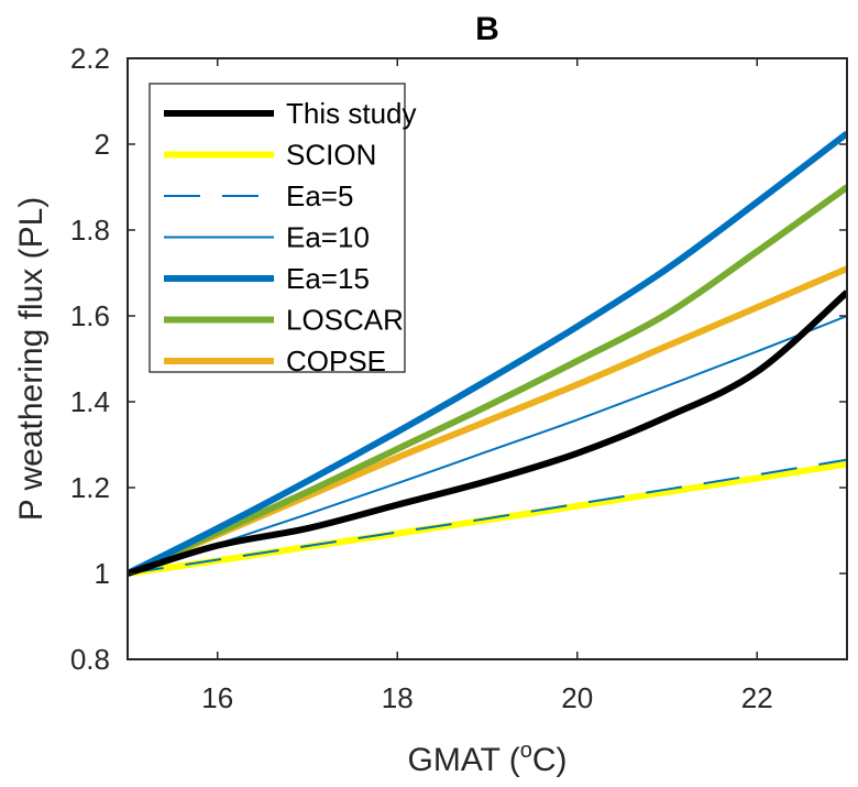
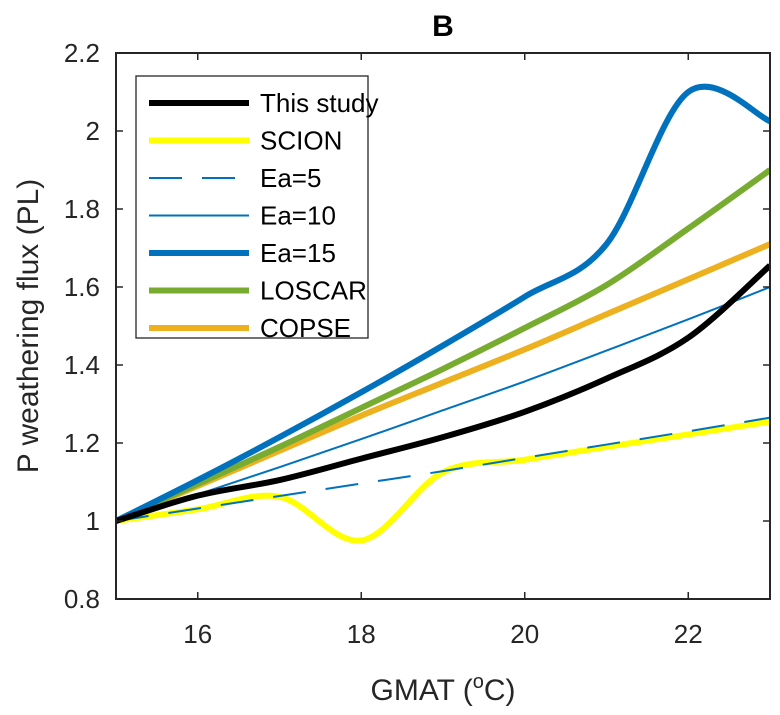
SCION/18: 1.09 -> 0.95
Ea=15/22: 1.86 -> 2.10
